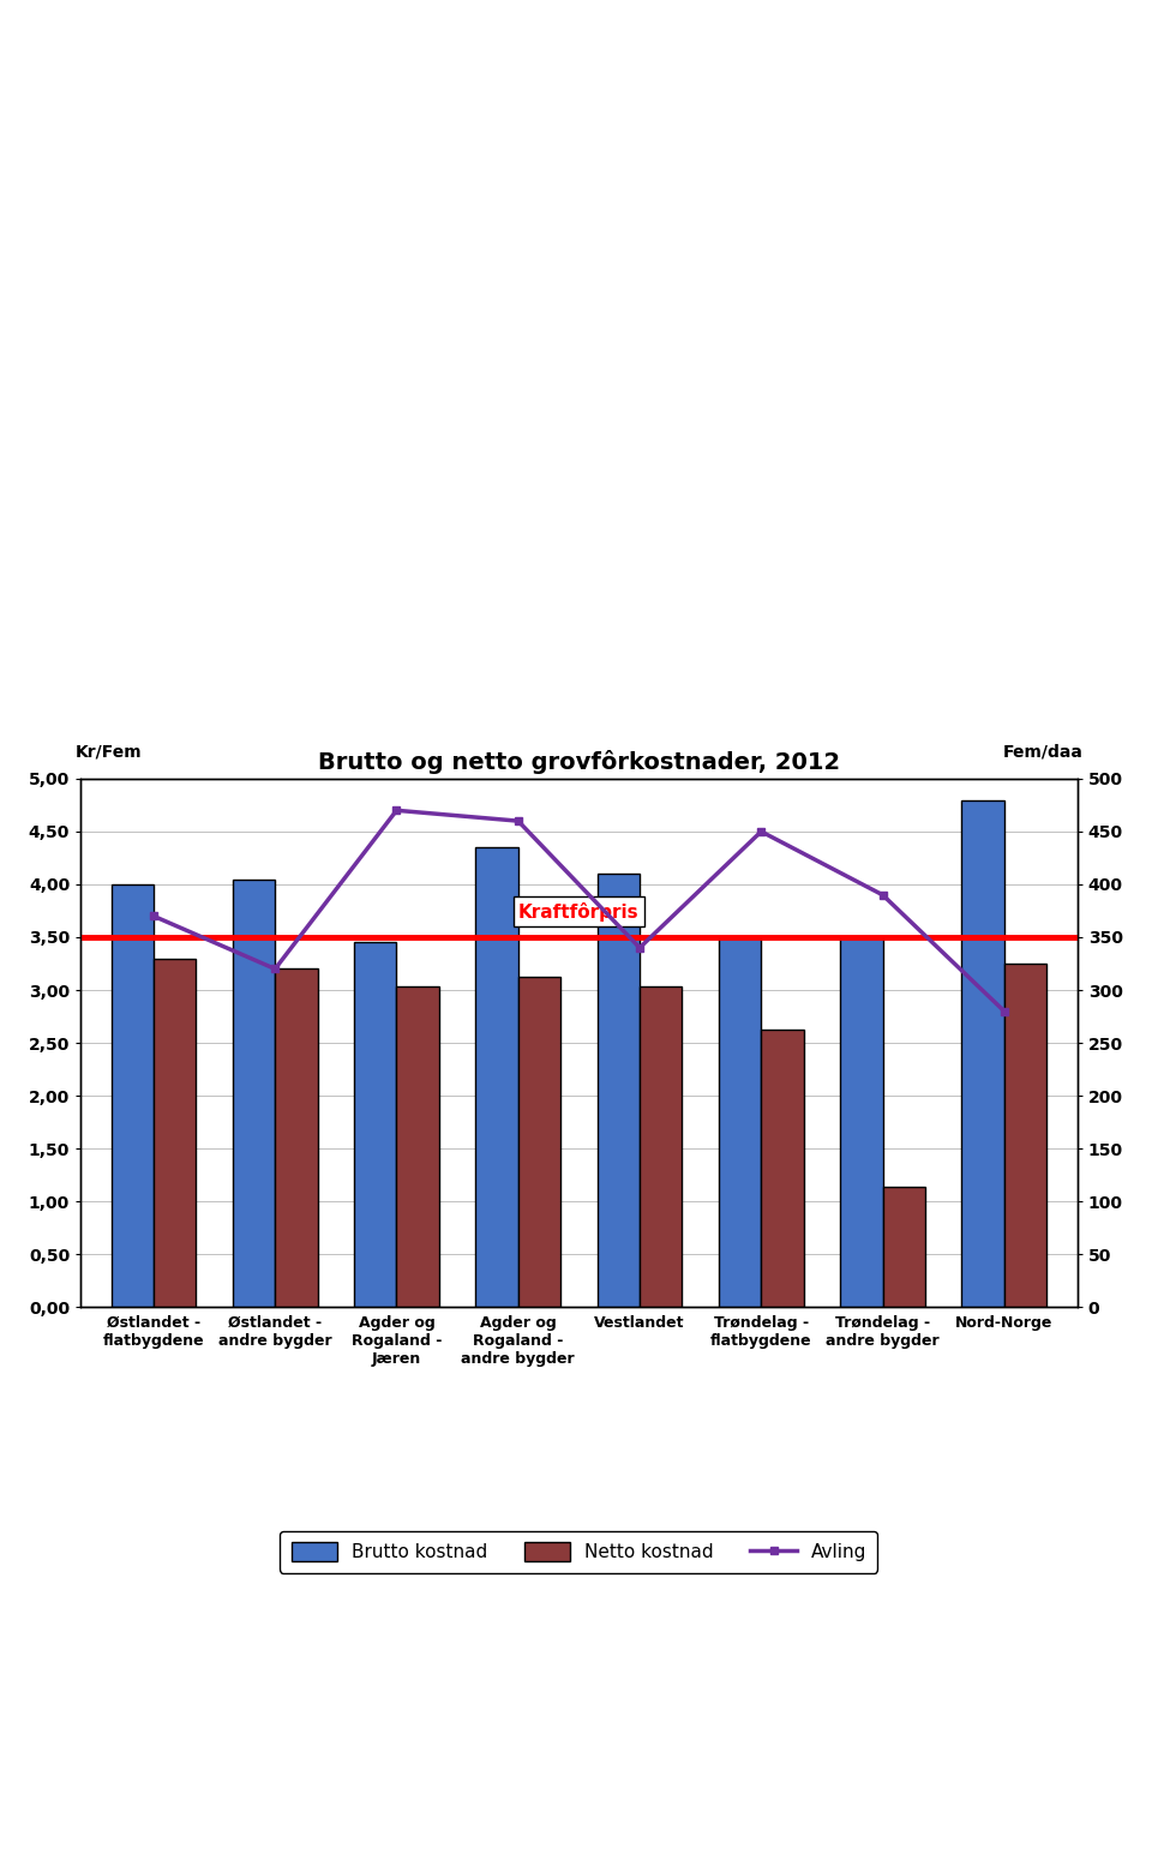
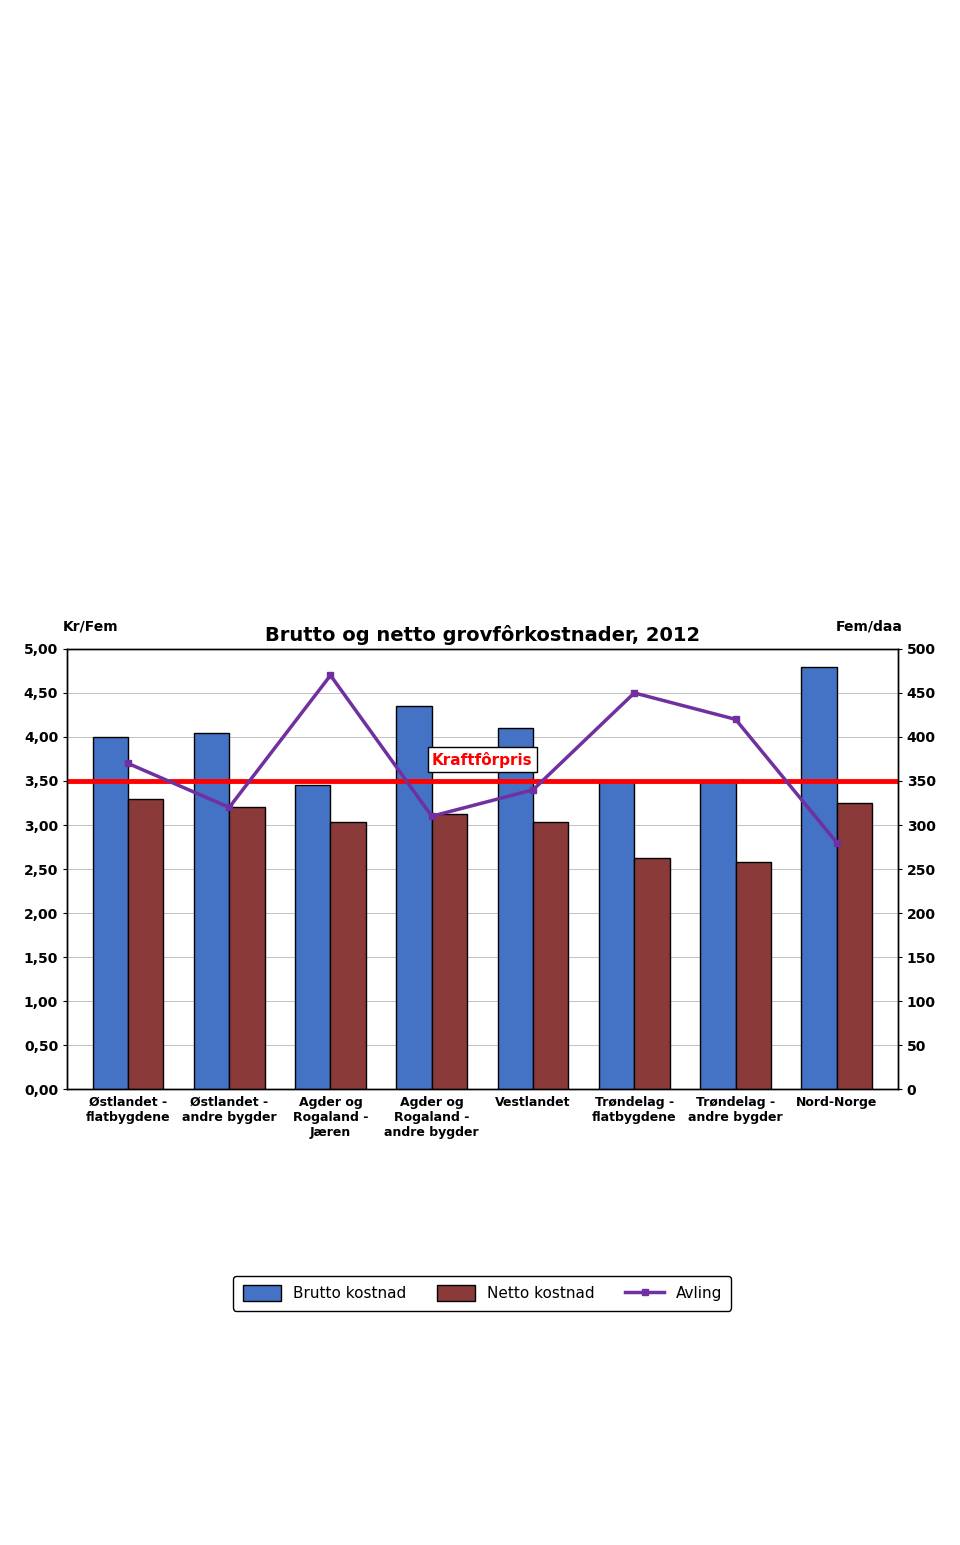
Avling/Agder og Rogaland - andre bygder: 460 -> 310
Avling/Trøndelag - andre bygder: 390 -> 420
Netto kostnad/Trøndelag - andre bygder: 1,14 -> 2,58
